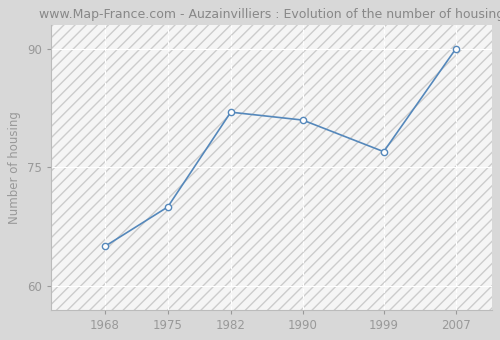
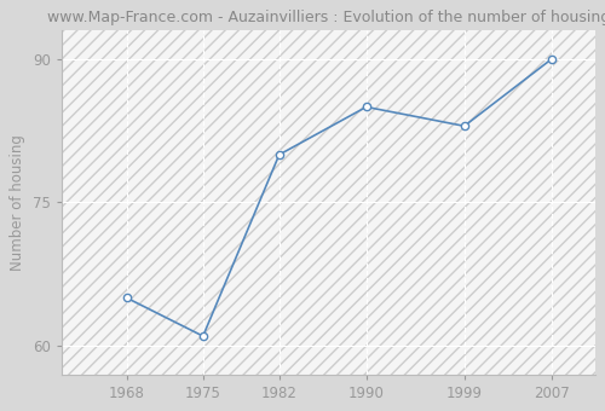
1975: 70 -> 61
1982: 82 -> 80
1990: 81 -> 85
1999: 77 -> 83
